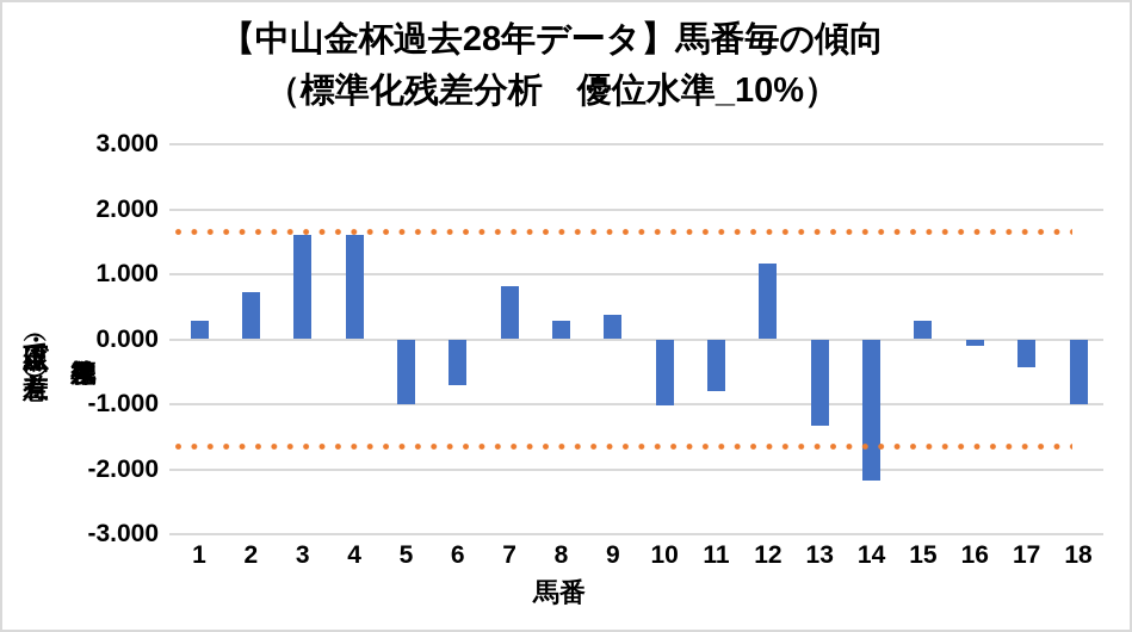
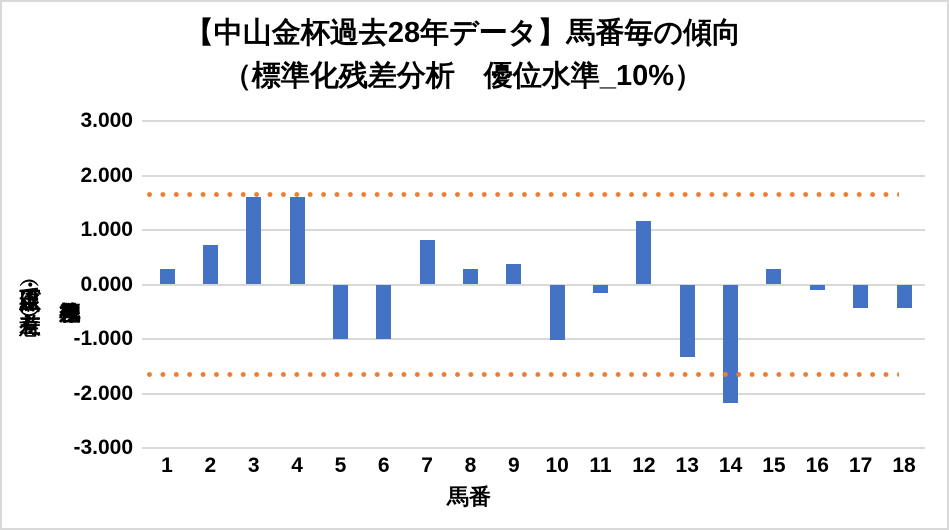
6: -0.7 -> -1.0
11: -0.8 -> -0.1
18: -1.0 -> -0.4
